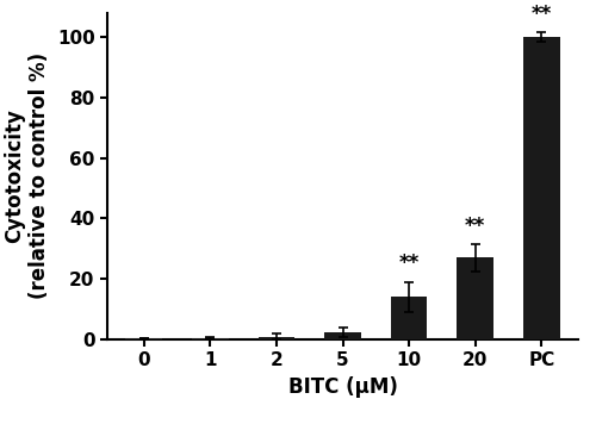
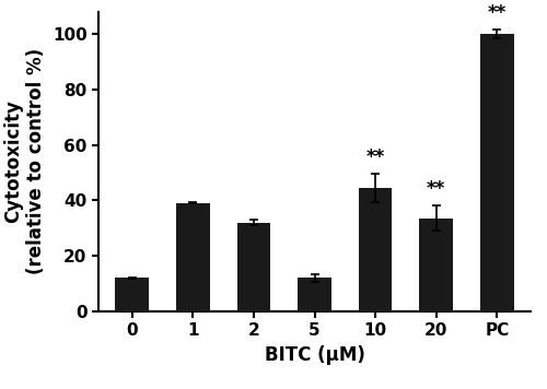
0: 0.3 -> 12.0
1: 0.4 -> 39.0
2: 0.8 -> 32.0
5: 2.2 -> 12.0
10: 14.0 -> 44.5
20: 27.0 -> 33.5
